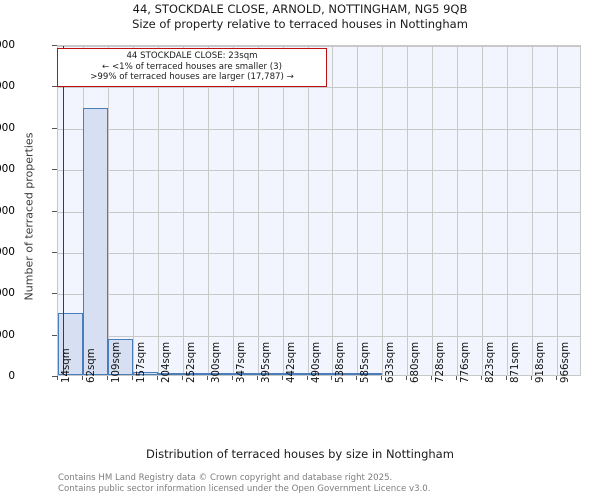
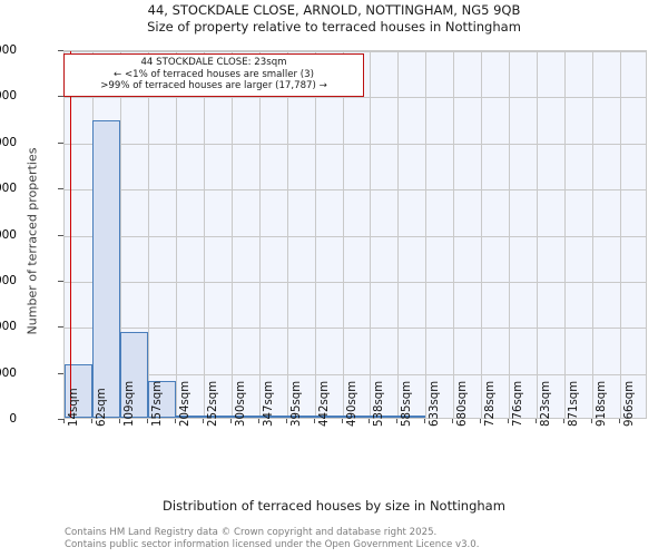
14sqm: 3000 -> 2300
109sqm: 1800 -> 3700
157sqm: 200 -> 1600
